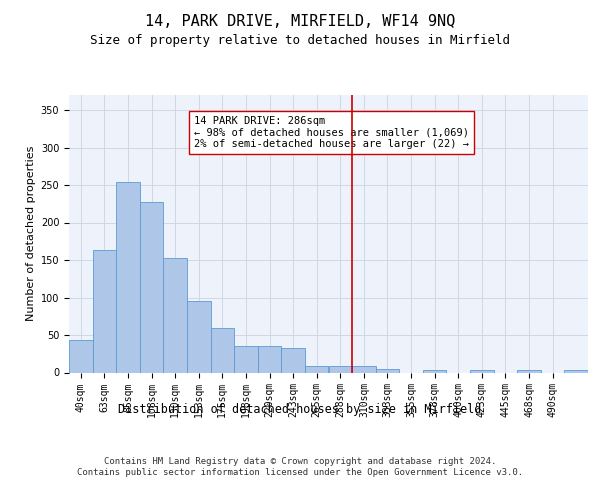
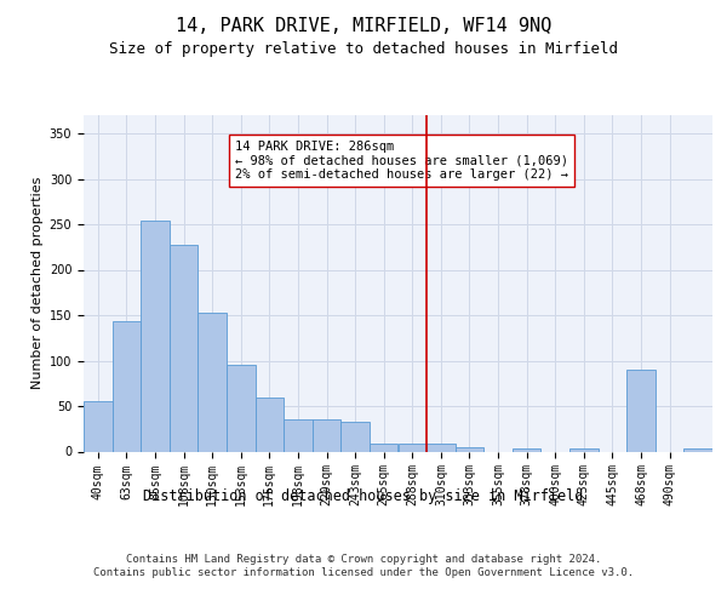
40sqm: 44 -> 56
63sqm: 164 -> 144
468sqm: 4 -> 90
